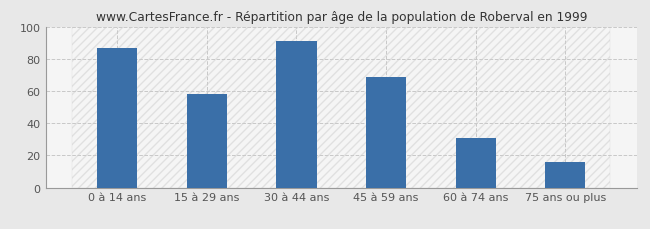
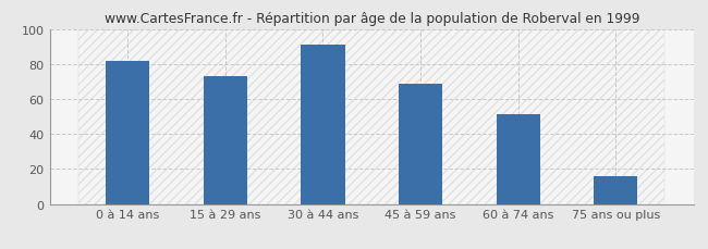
0 à 14 ans: 87 -> 82
15 à 29 ans: 58 -> 73
60 à 74 ans: 31 -> 51
